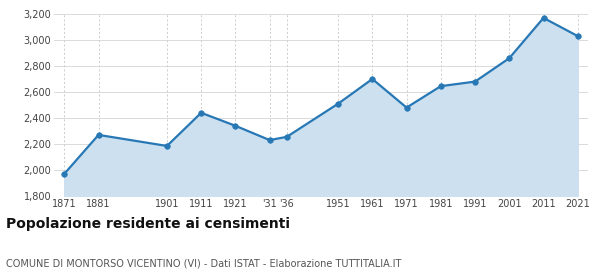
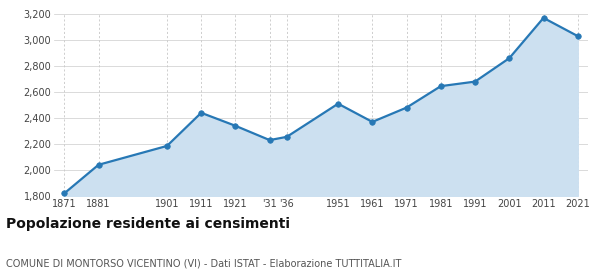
1871: 1,970 -> 1,820
1881: 2,270 -> 2,040
1961: 2,700 -> 2,370
